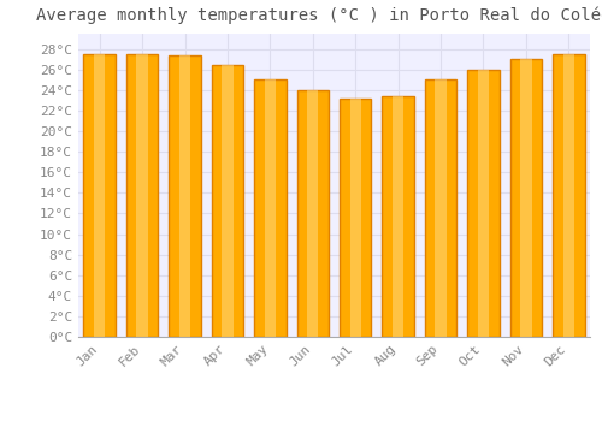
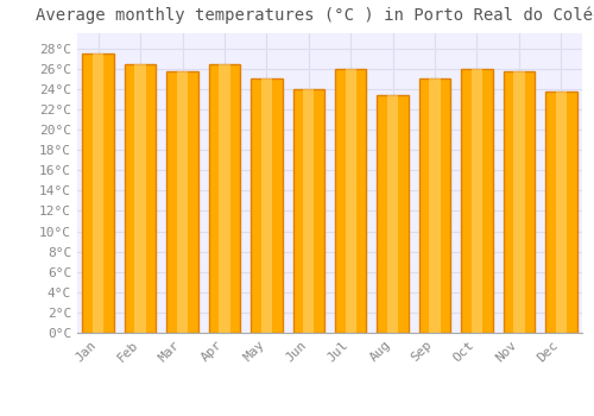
Feb: 27.5°C -> 26.4°C
Mar: 27.4°C -> 25.8°C
Jul: 23.2°C -> 26.0°C
Nov: 27.1°C -> 25.8°C
Dec: 27.5°C -> 23.8°C
